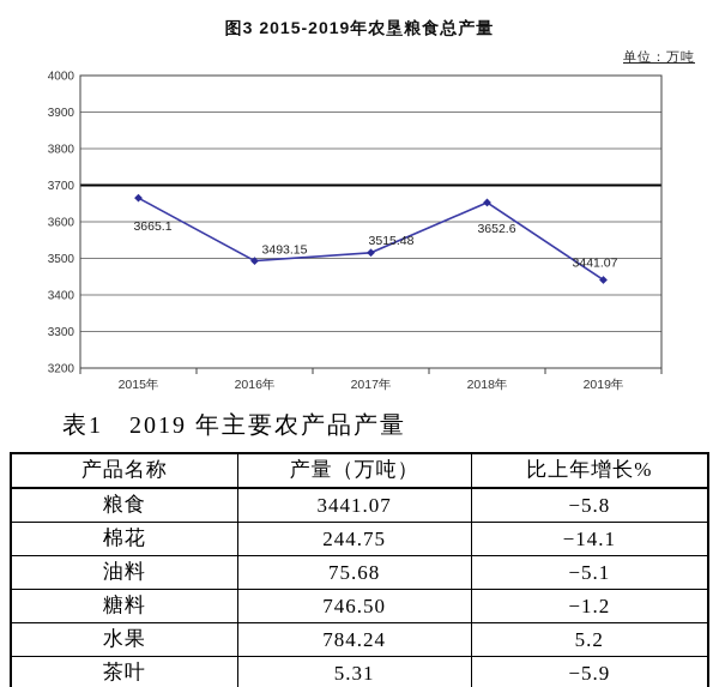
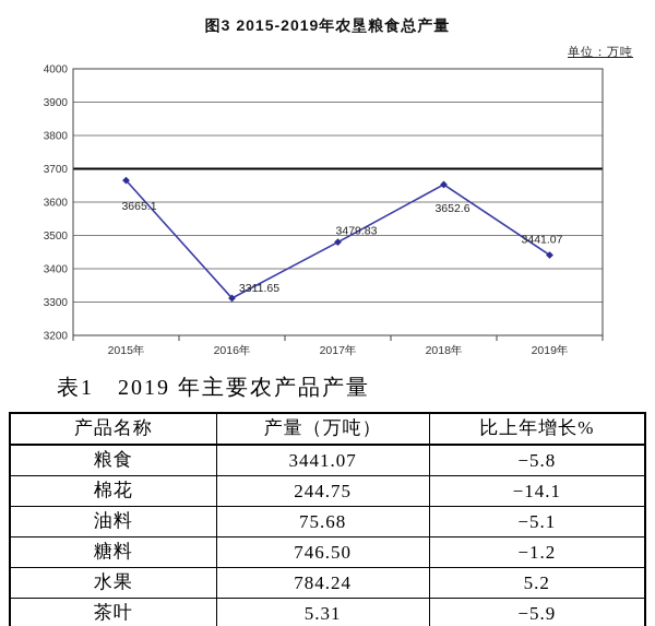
2016年: 3493.15 -> 3311.65
2017年: 3515.48 -> 3479.83
